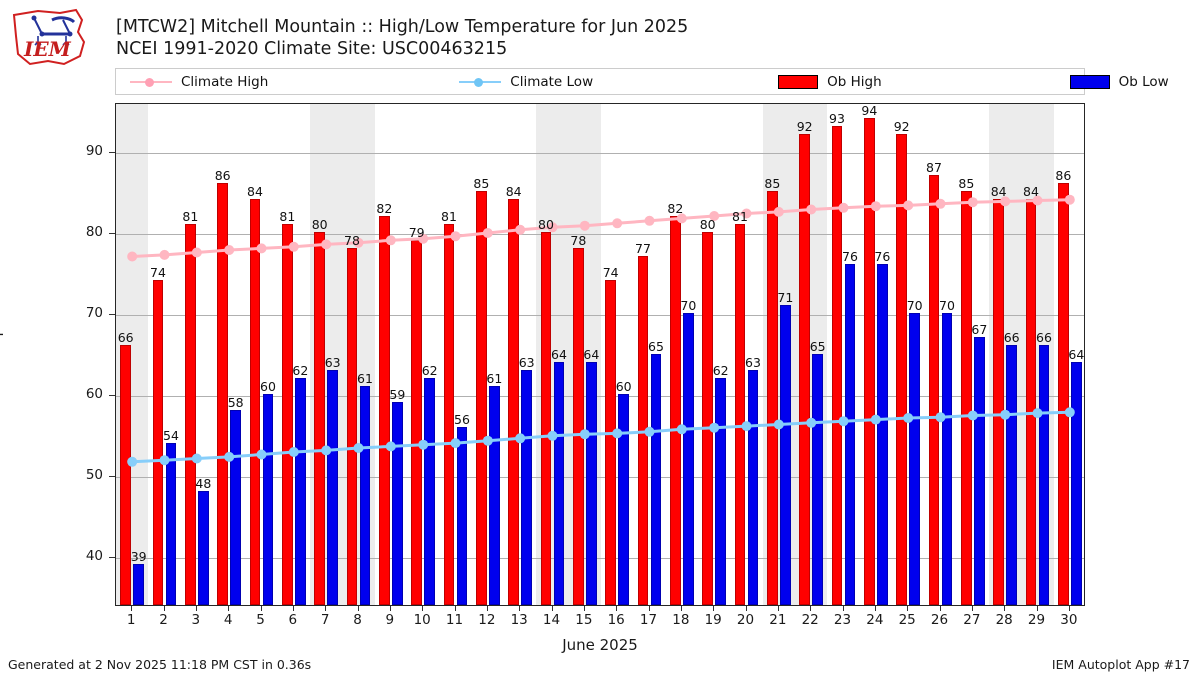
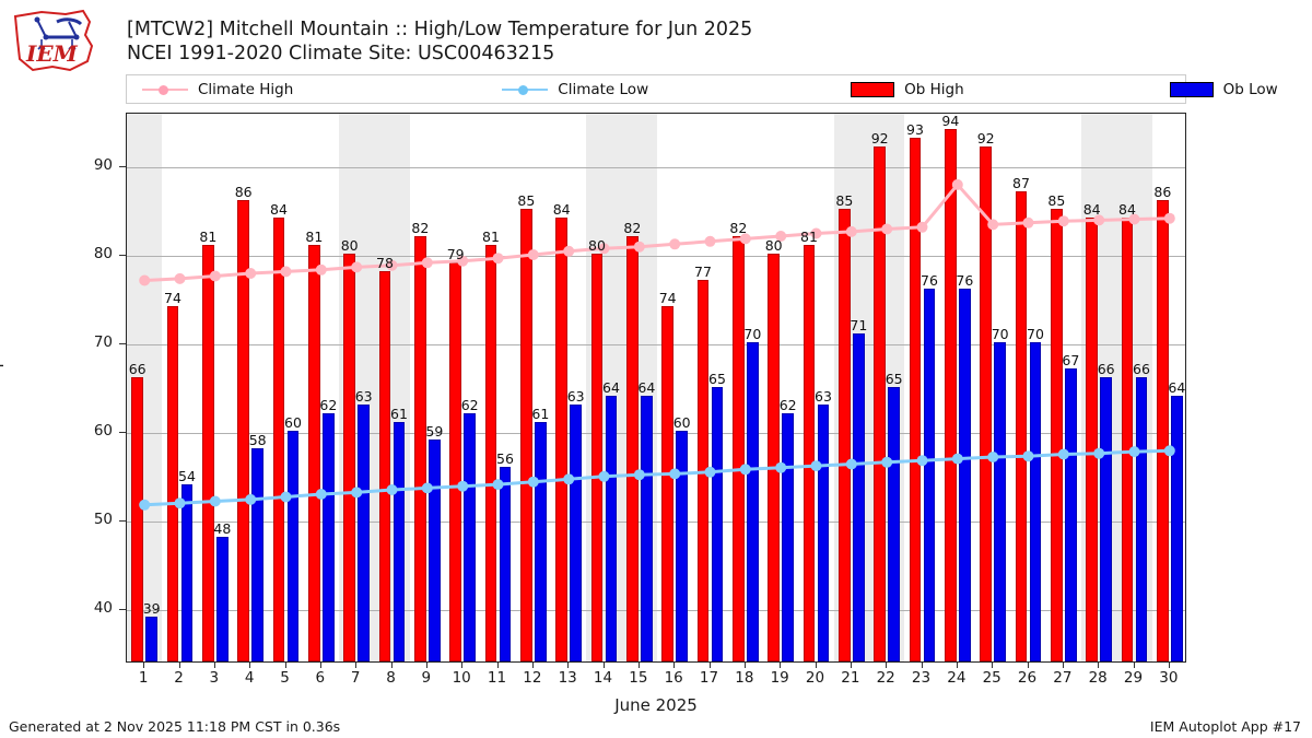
Ob High/15: 78 -> 82
Climate High/24: 83 -> 88
